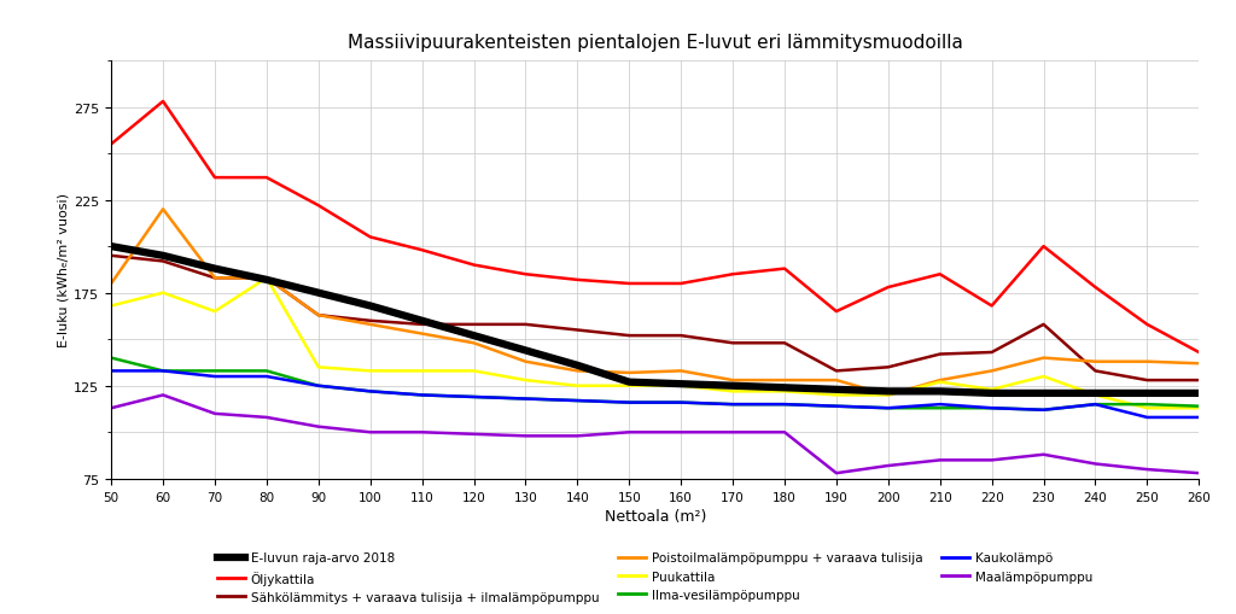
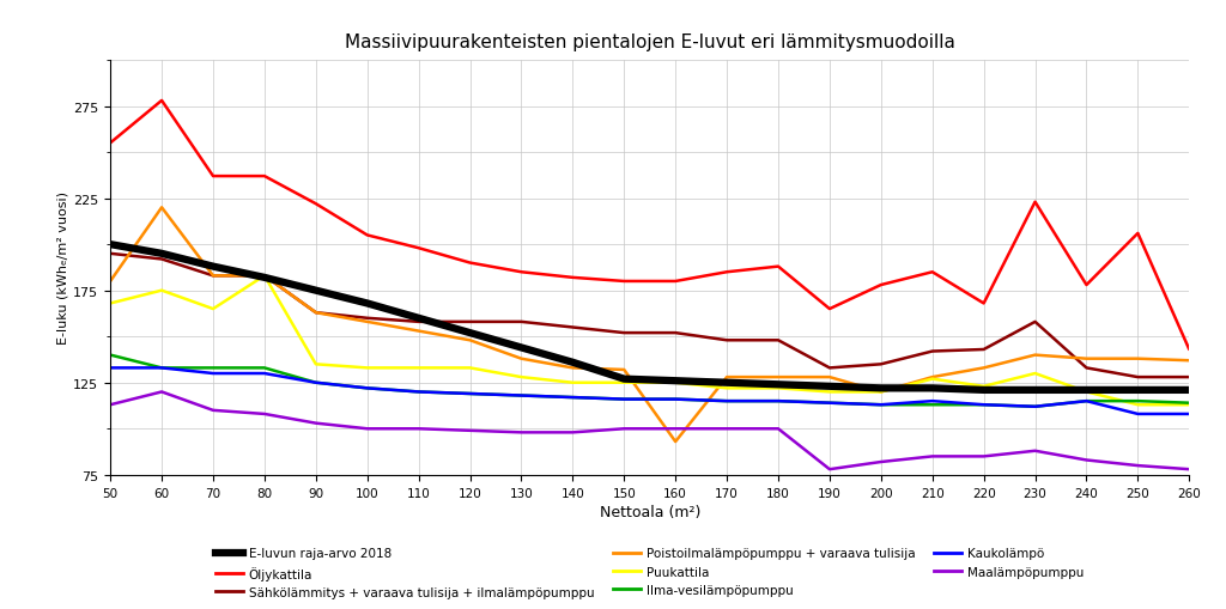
Poistoilmalämpöpumppu + varaava tulisija/160: 133 -> 93
Öljykattila/230: 200 -> 223
Öljykattila/250: 158 -> 206
